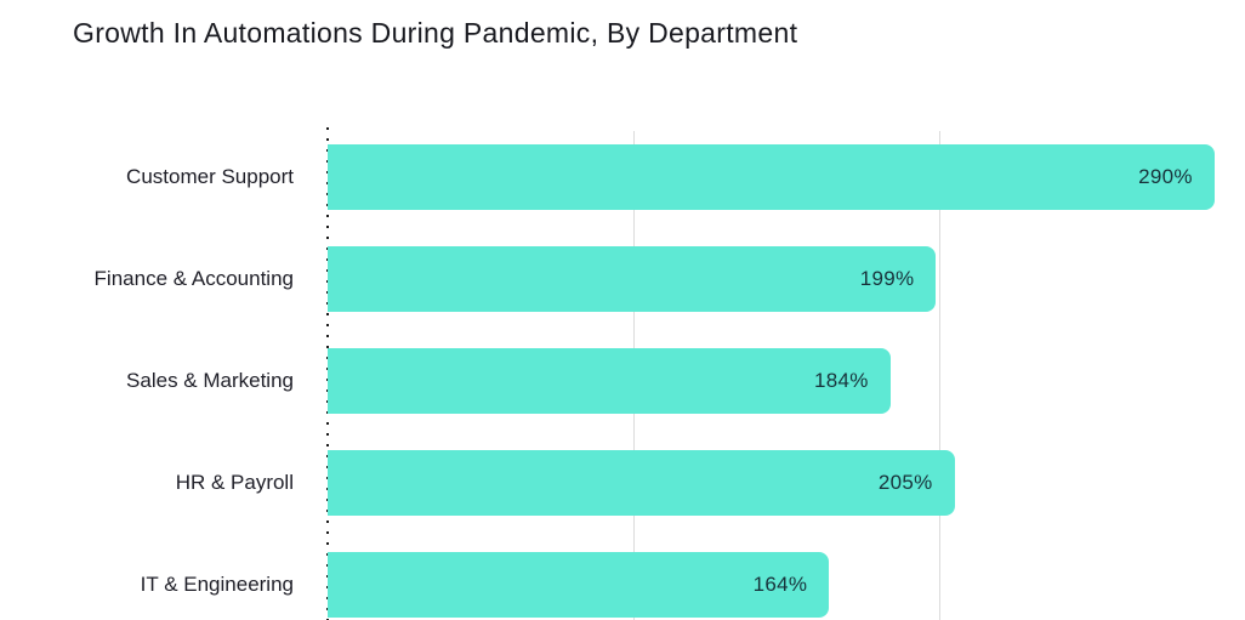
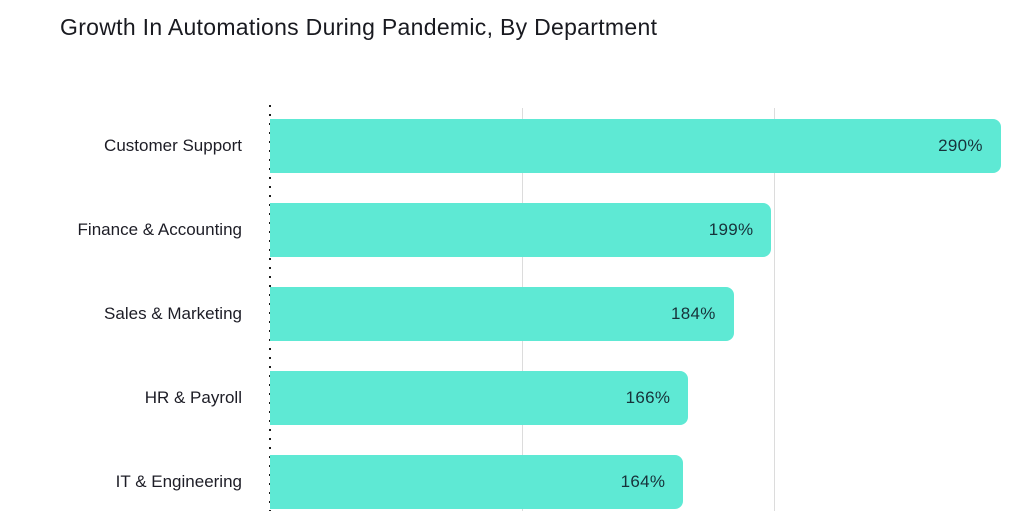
HR & Payroll: 205% -> 166%
